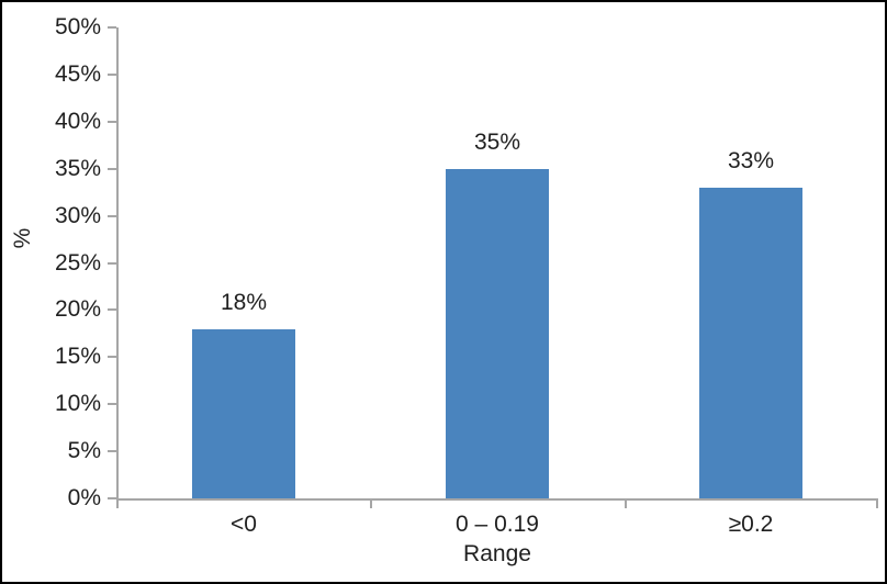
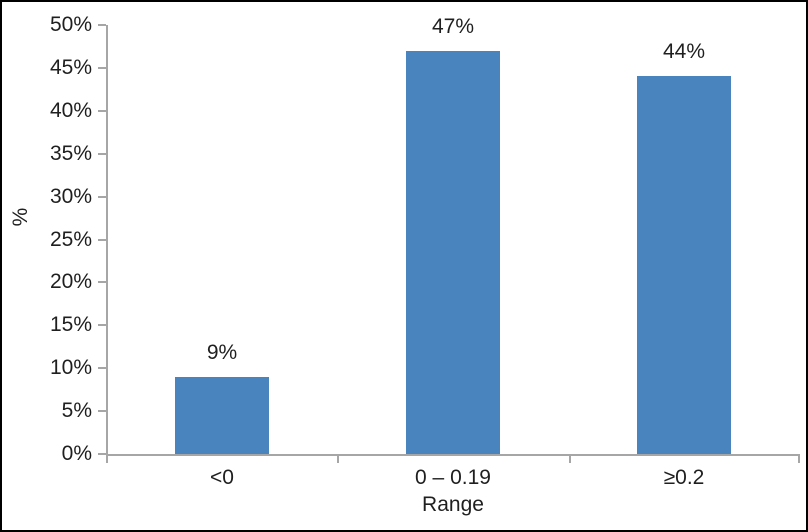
<0: 18% -> 9%
0 – 0.19: 35% -> 47%
≥0.2: 33% -> 44%
